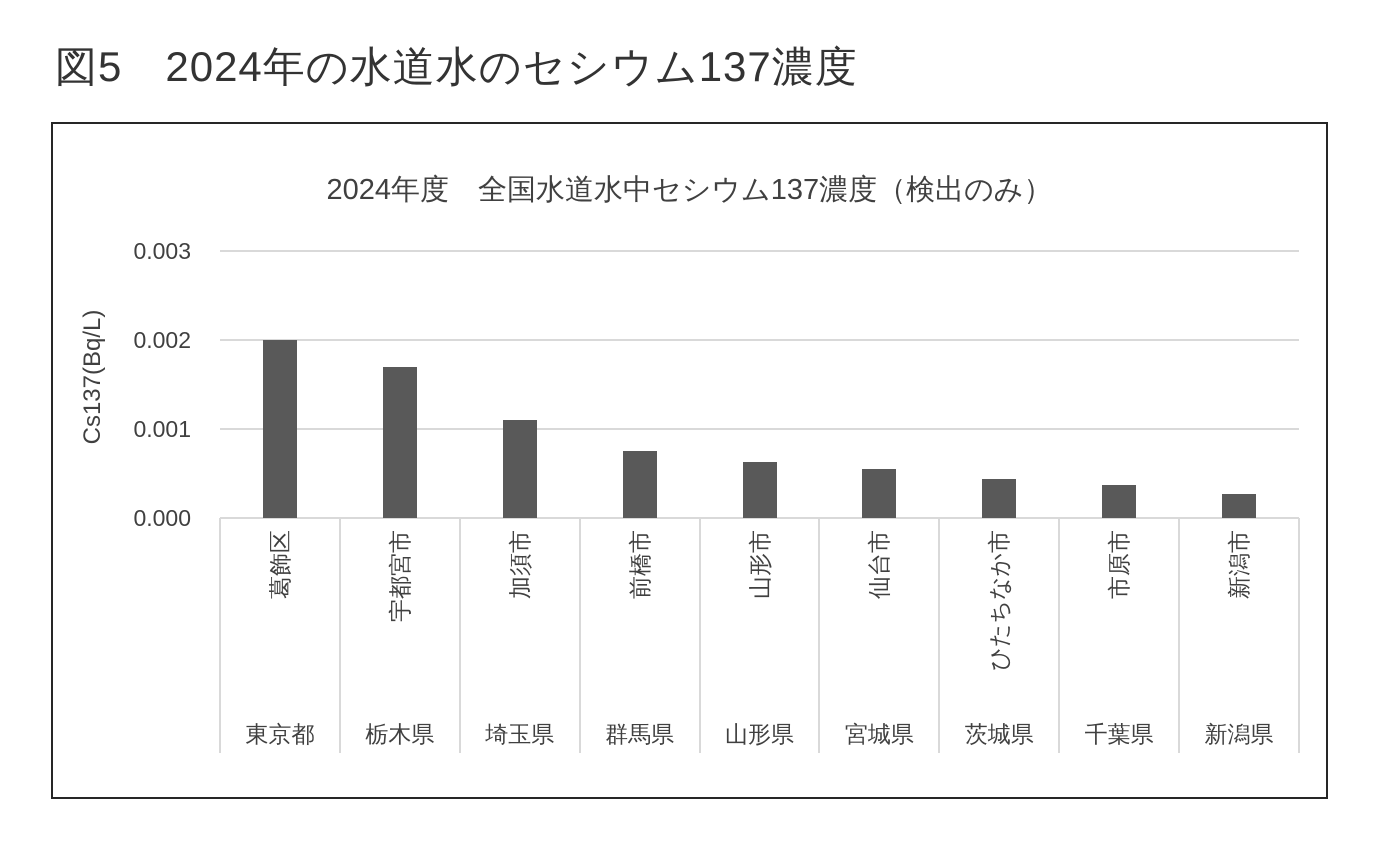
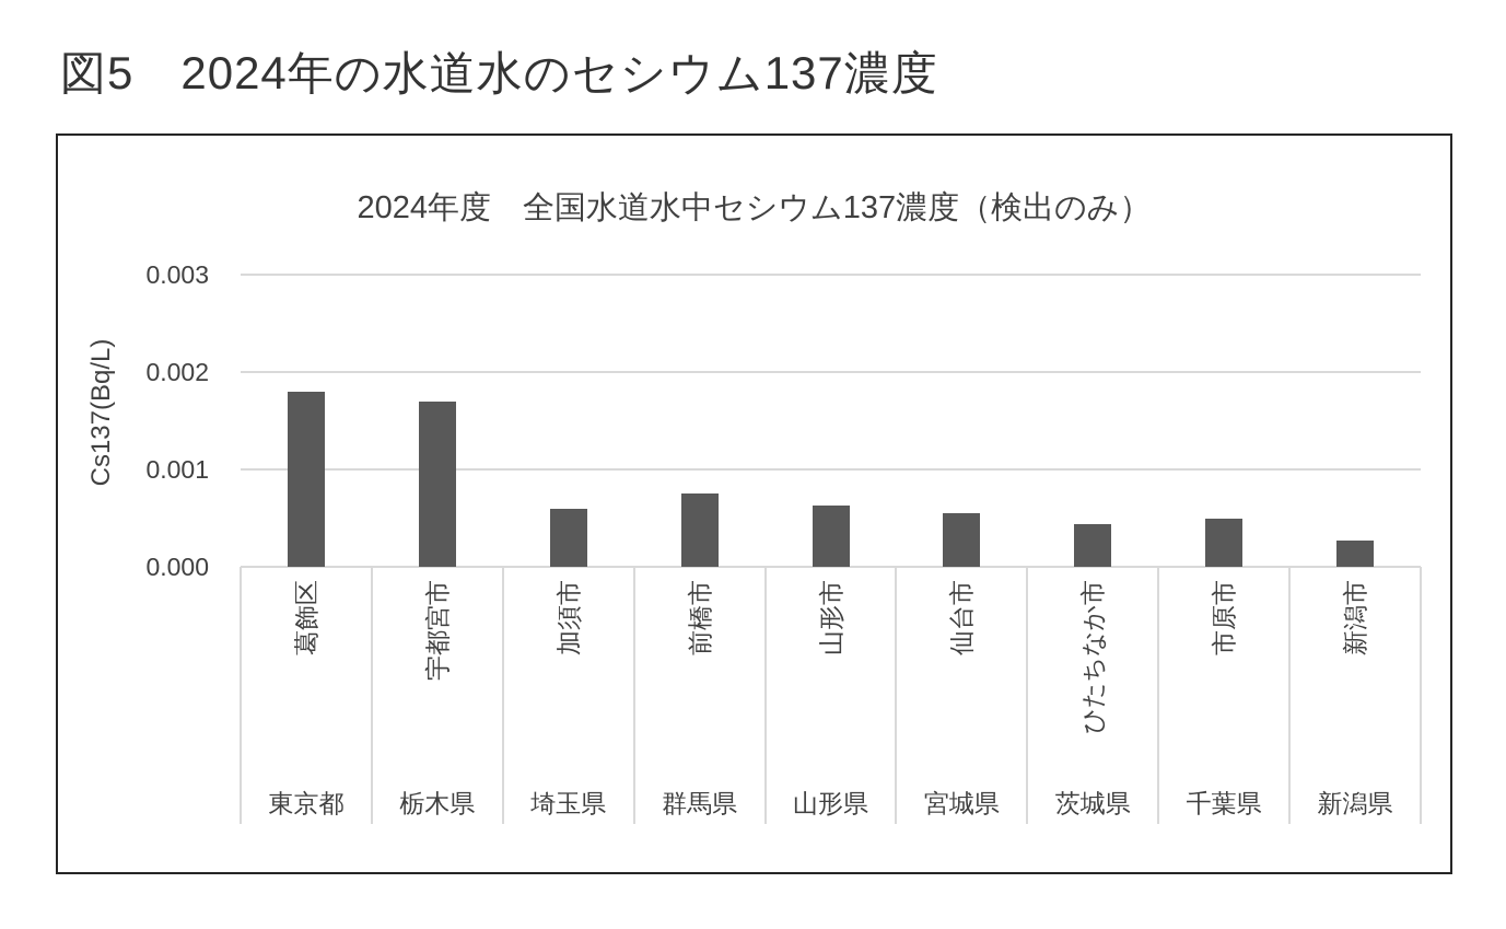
葛飾区: 0.0020 -> 0.0018
加須市: 0.0011 -> 0.0006
市原市: 0.0004 -> 0.0005
